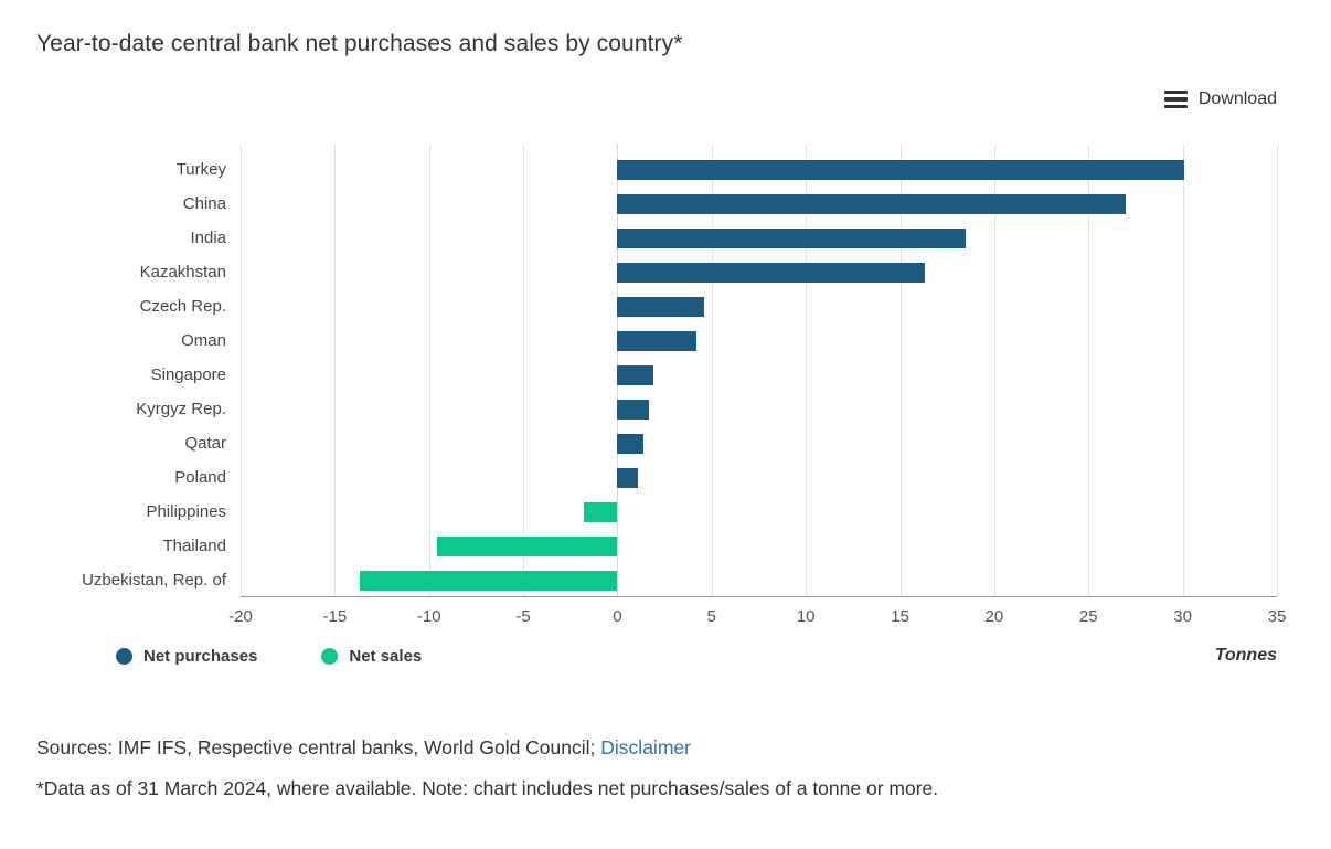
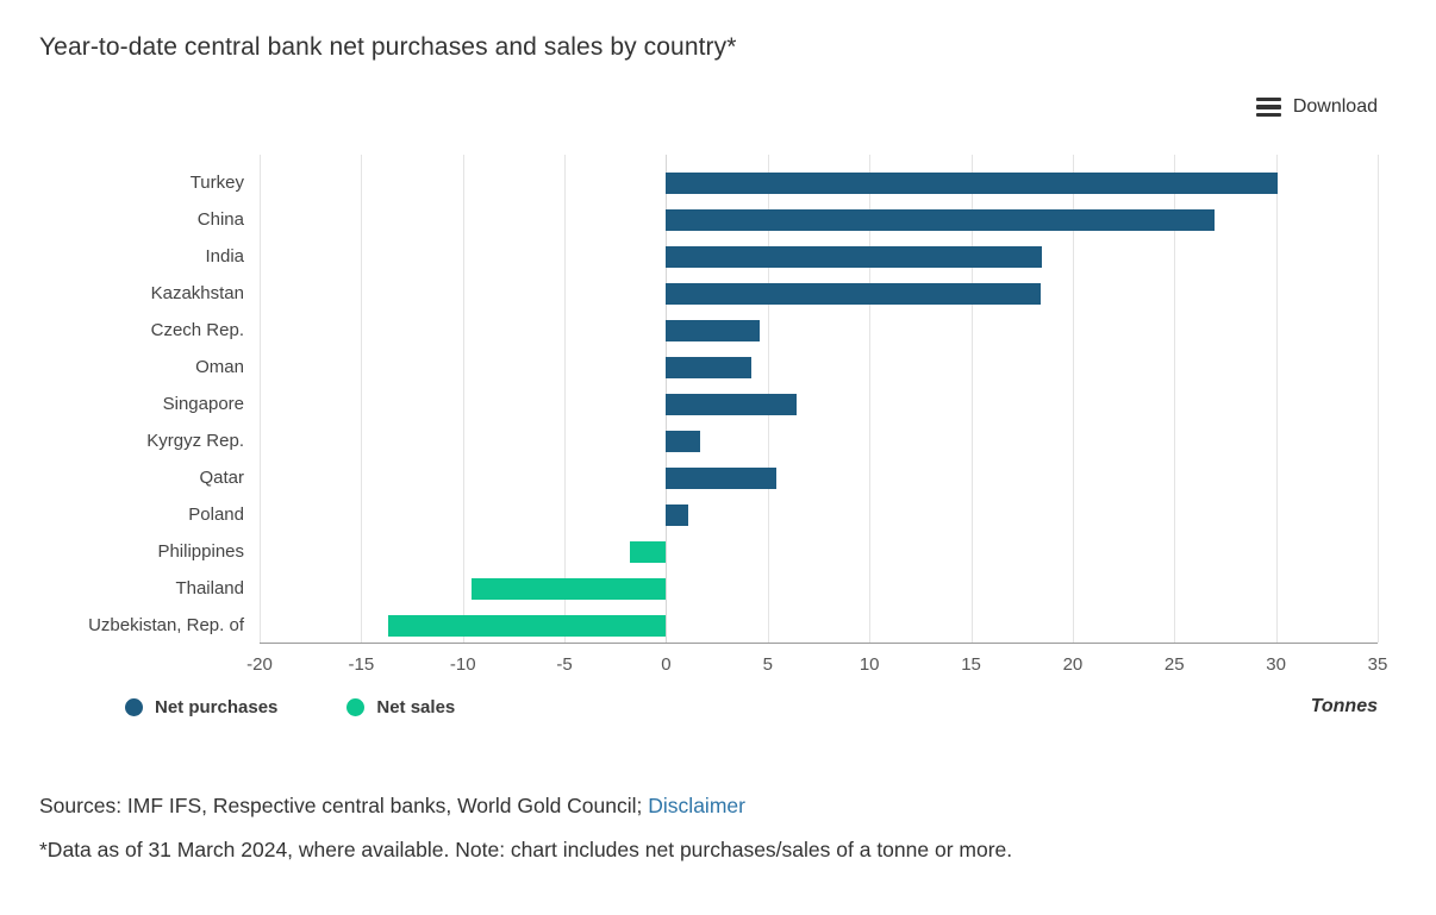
Kazakhstan: 16.3 -> 18.4
Singapore: 1.9 -> 6.4
Qatar: 1.4 -> 5.4
